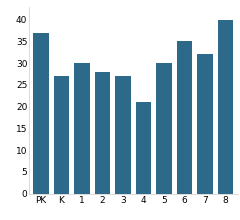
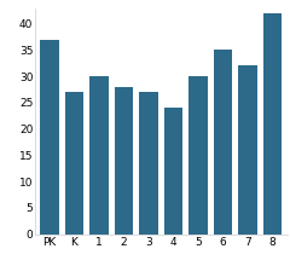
4: 21 -> 24
8: 40 -> 42
